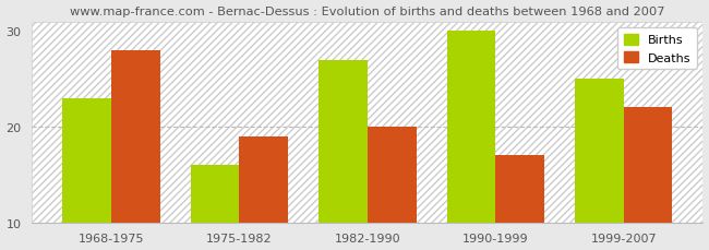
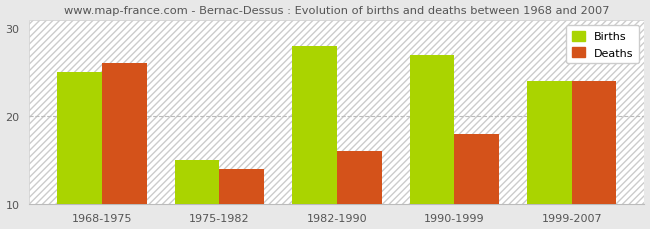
Births/1968-1975: 23 -> 25
Deaths/1968-1975: 28 -> 26
Births/1975-1982: 16 -> 15
Deaths/1975-1982: 19 -> 14
Births/1982-1990: 27 -> 28
Deaths/1982-1990: 20 -> 16
Births/1990-1999: 30 -> 27
Deaths/1990-1999: 17 -> 18
Births/1999-2007: 25 -> 24
Deaths/1999-2007: 22 -> 24
